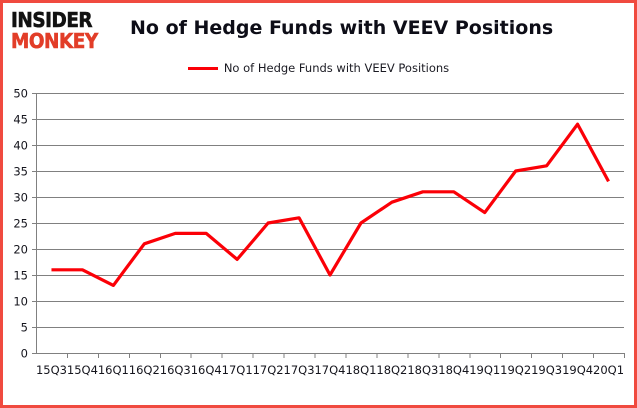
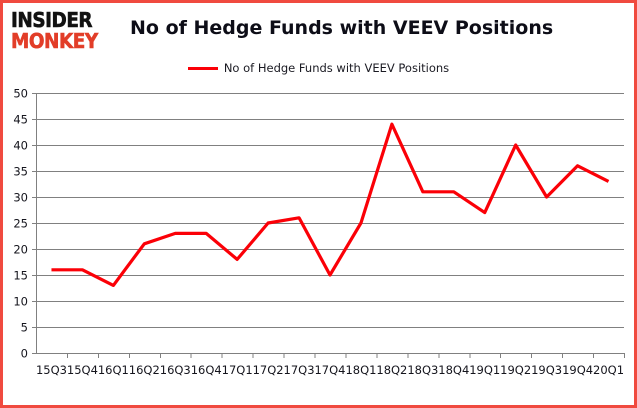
18Q2: 29 -> 44
19Q2: 35 -> 40
19Q3: 36 -> 30
19Q4: 44 -> 36
